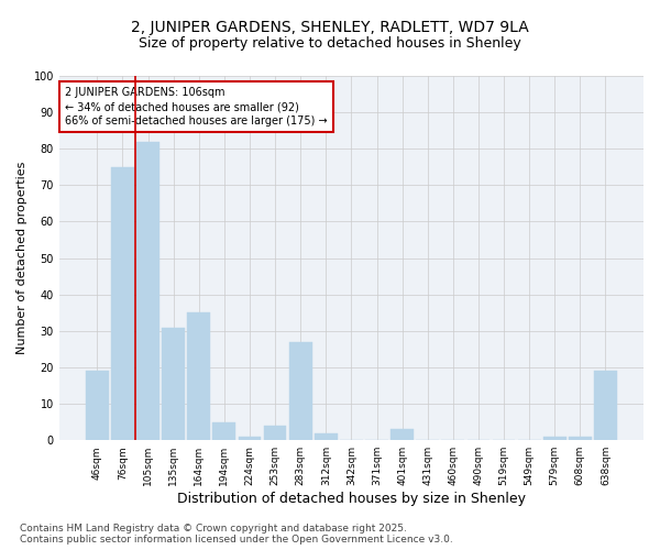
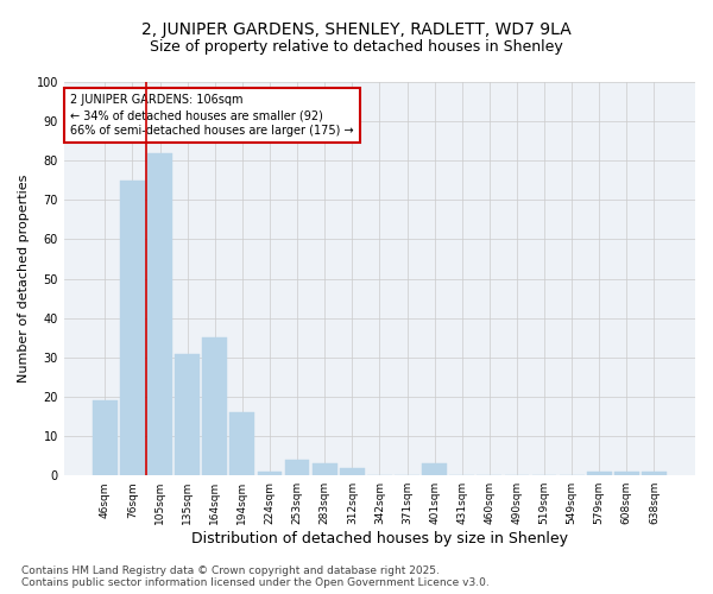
194sqm: 5 -> 16
283sqm: 27 -> 3
638sqm: 19 -> 1
